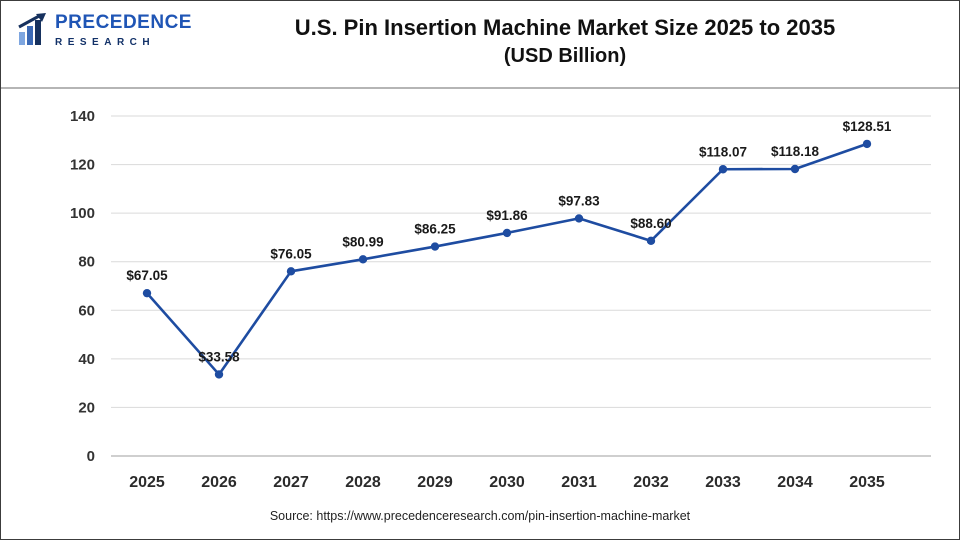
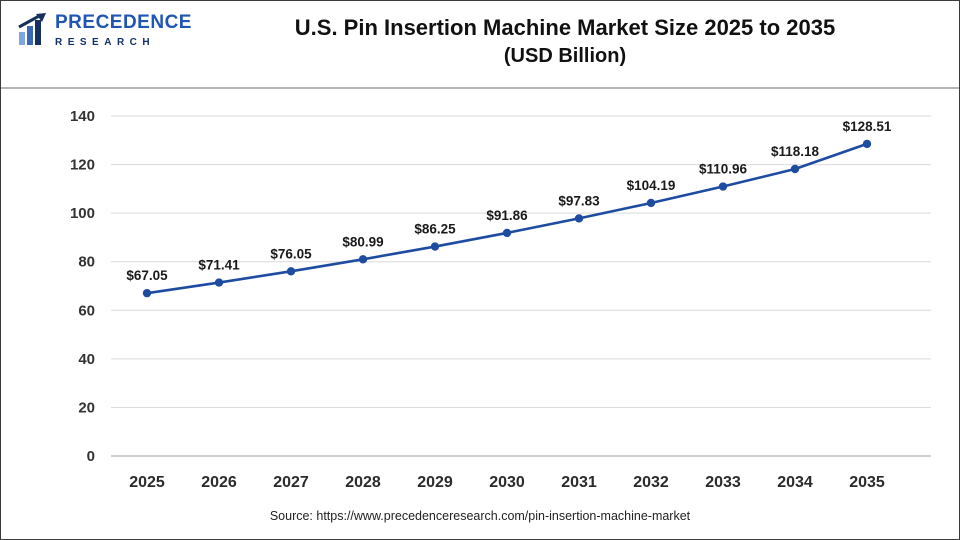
2026: $33.58 -> $71.41
2032: $88.60 -> $104.19
2033: $118.07 -> $110.96
